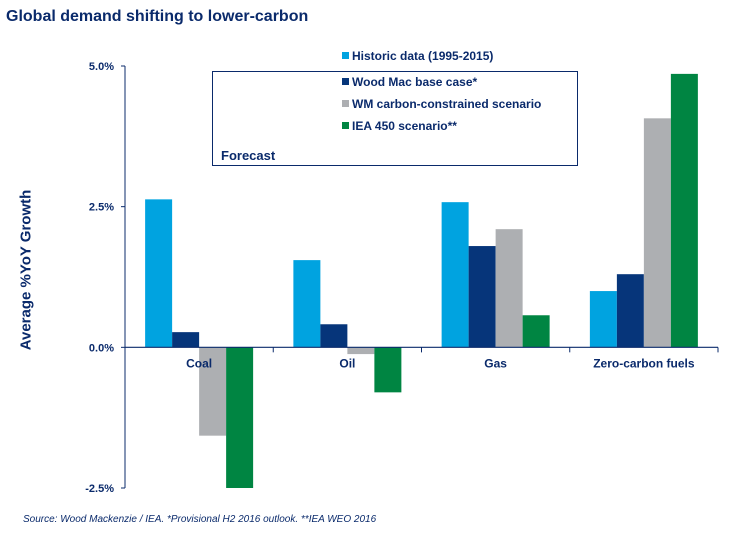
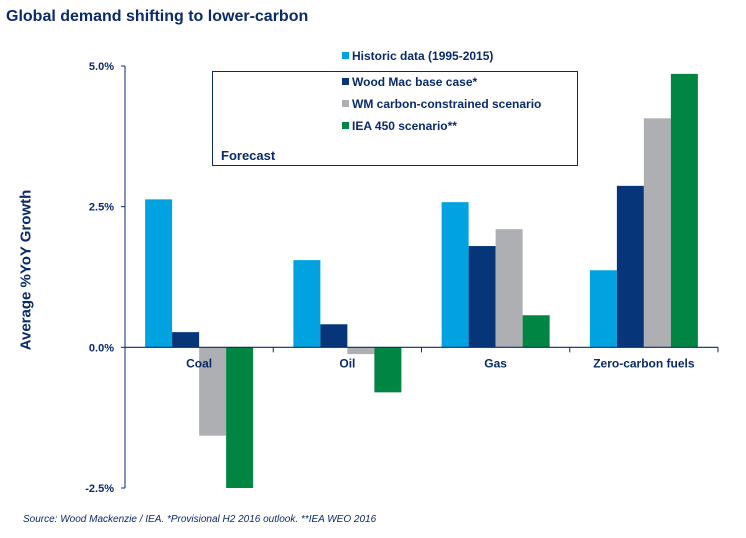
Historic data (1995-2015)/Zero-carbon fuels: 1.0% -> 1.4%
Wood Mac base case*/Zero-carbon fuels: 1.3% -> 2.9%
